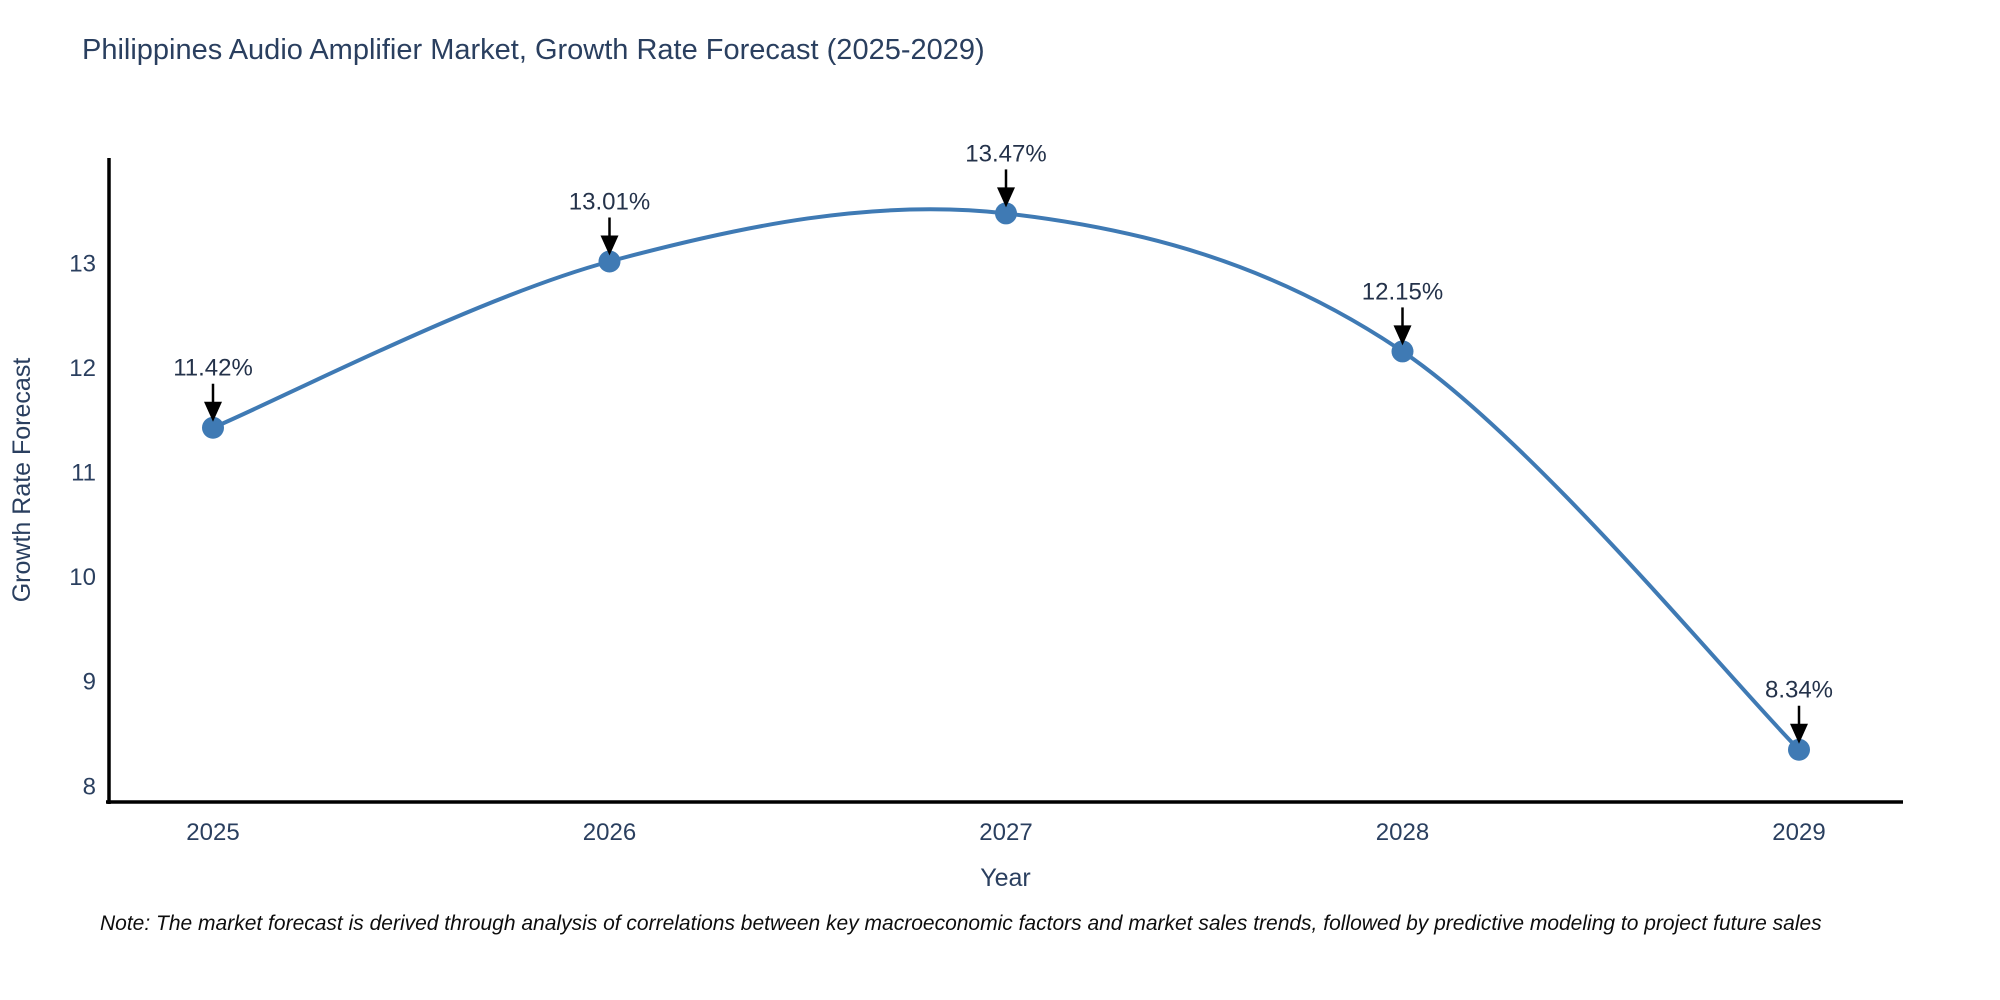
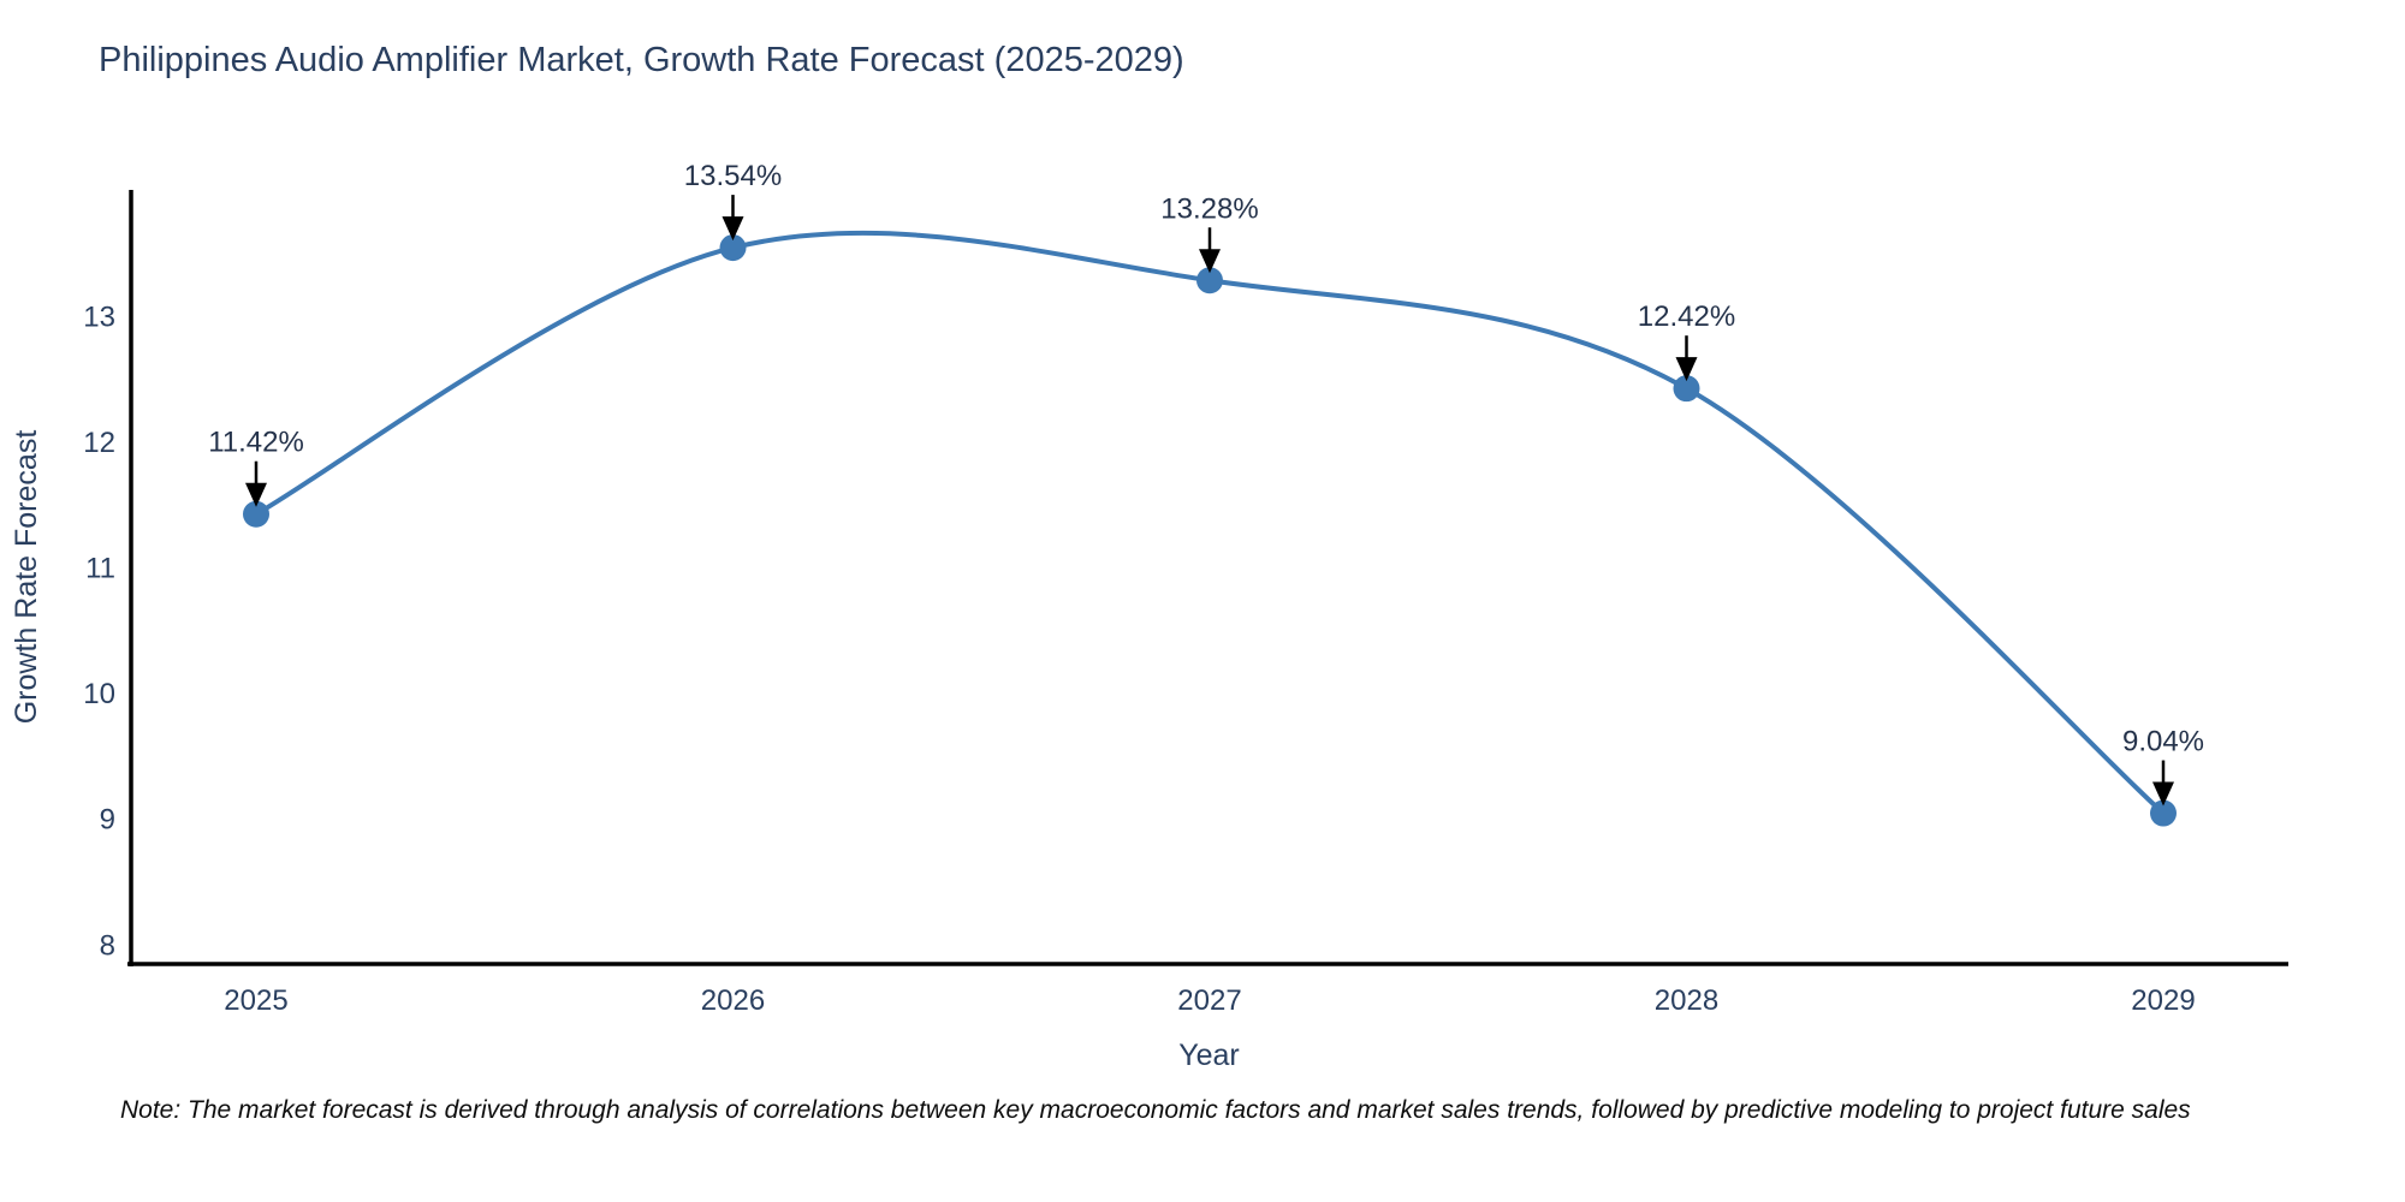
2026: 13.01% -> 13.54%
2027: 13.47% -> 13.28%
2028: 12.15% -> 12.42%
2029: 8.34% -> 9.04%
